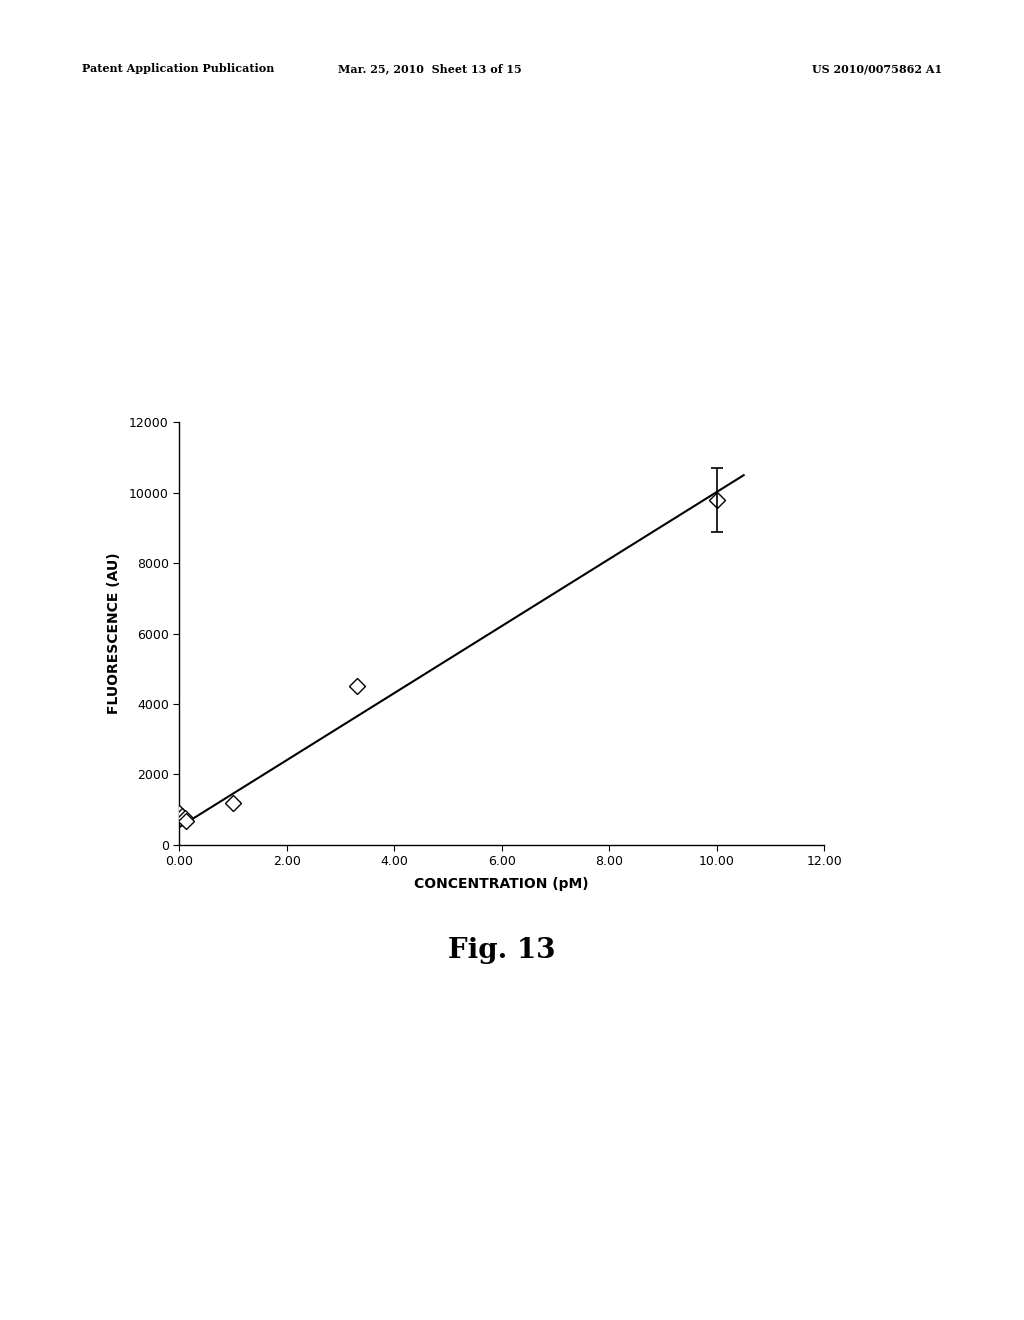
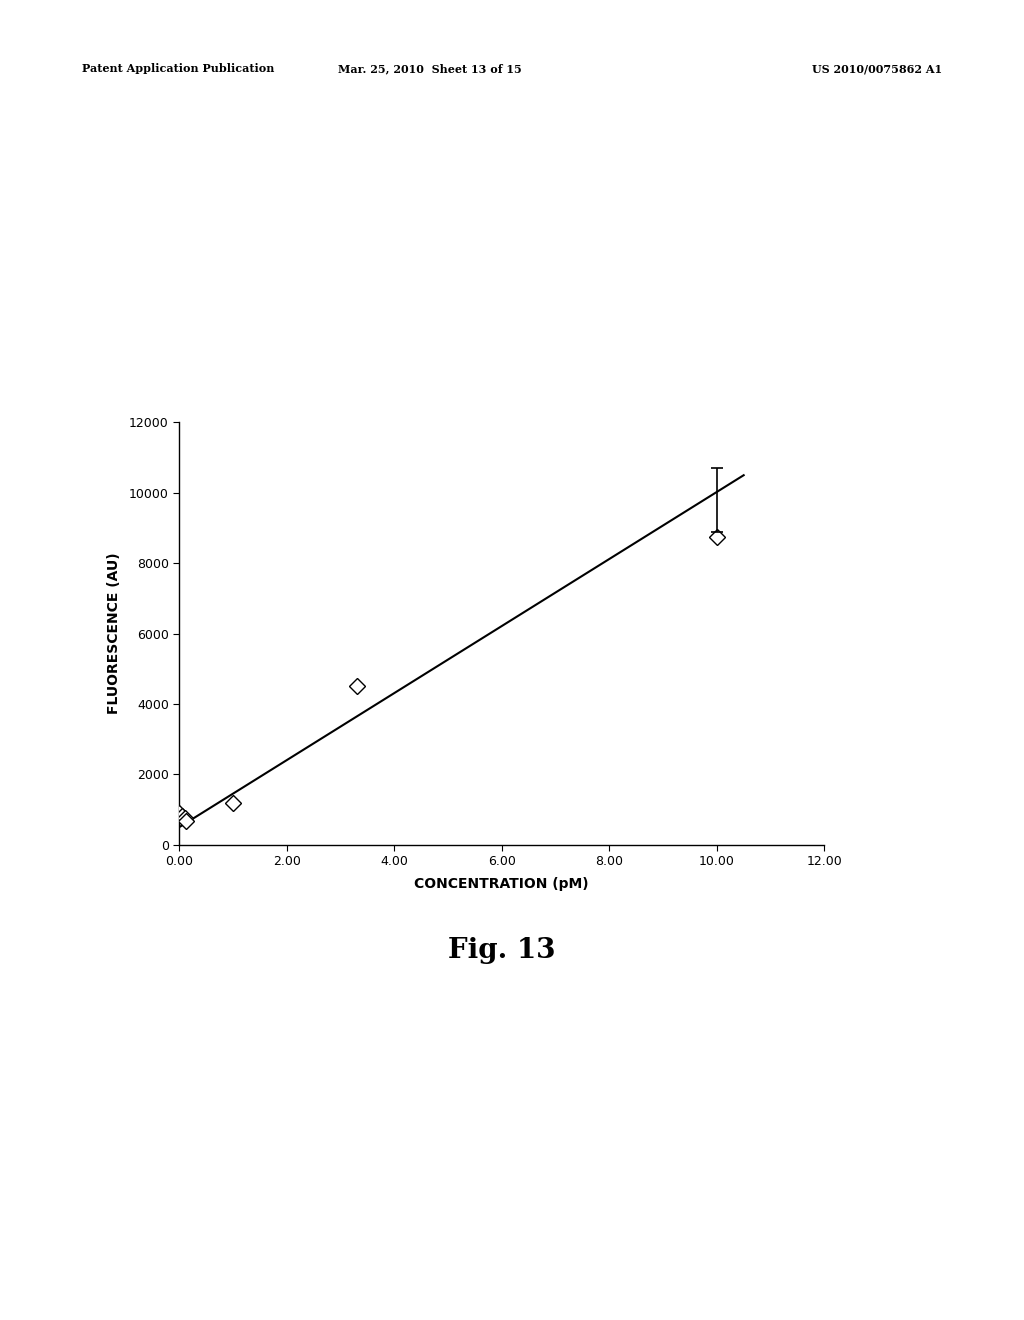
10.00: 9800 -> 8750
